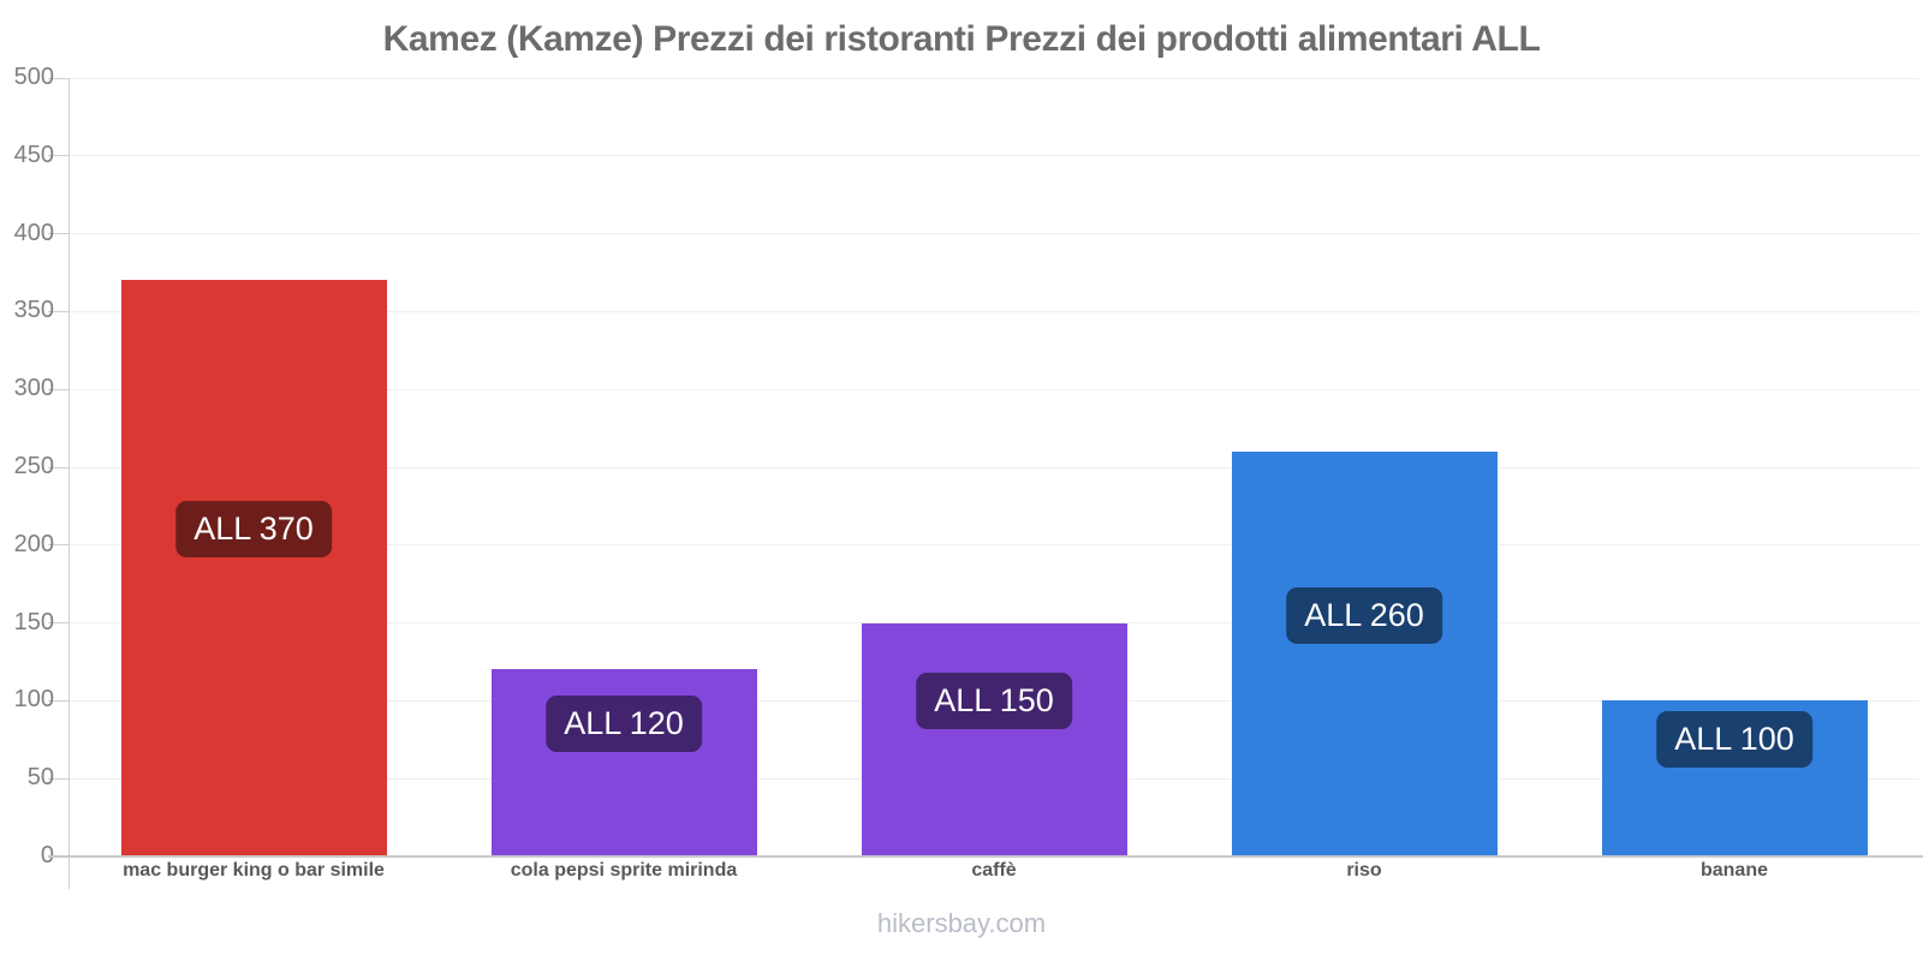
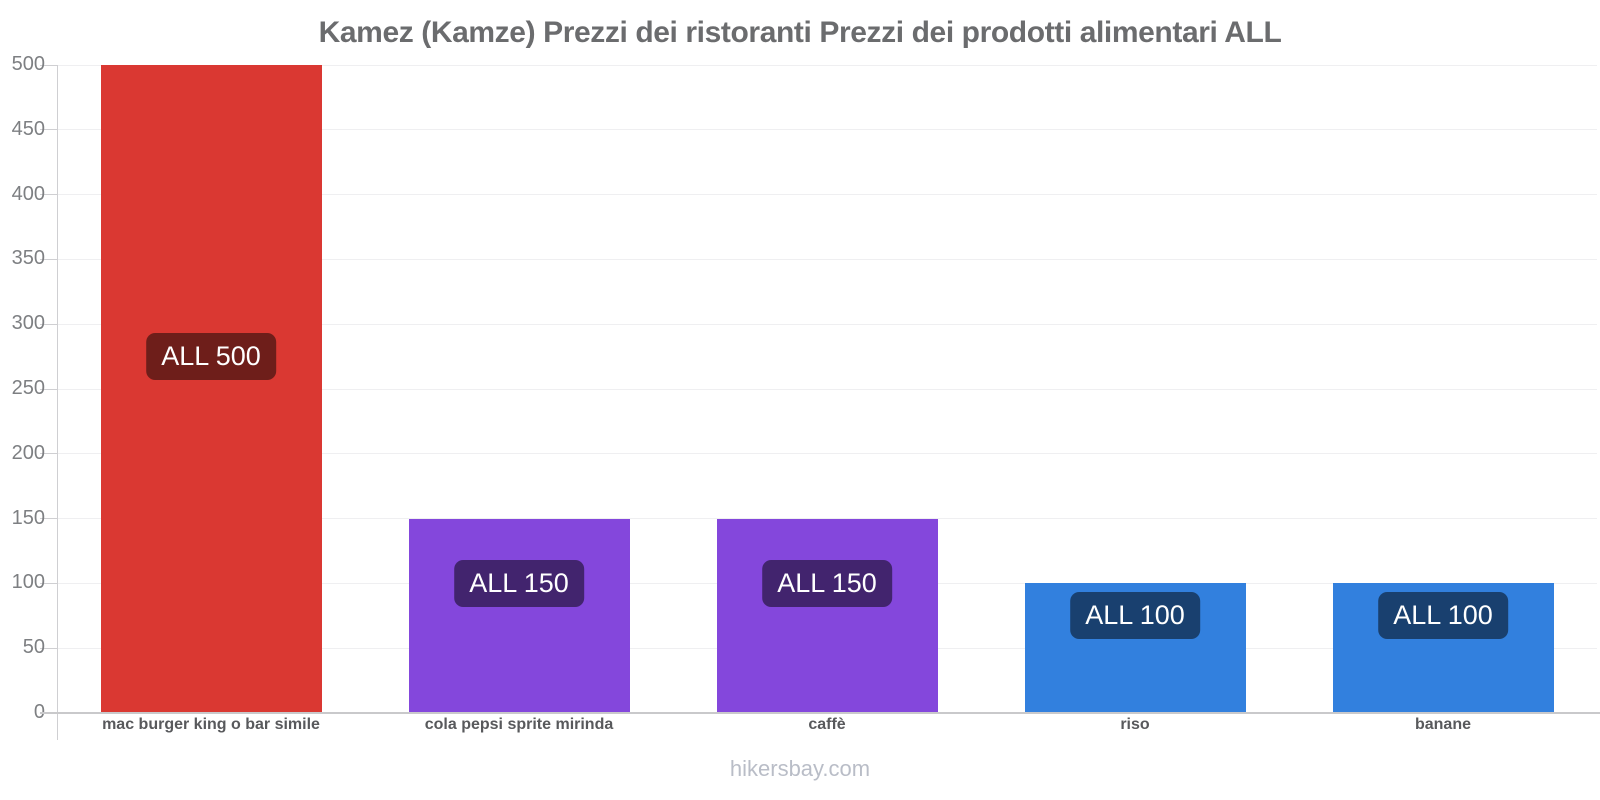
mac burger king o bar simile: 370 -> 500
cola pepsi sprite mirinda: 120 -> 150
riso: 260 -> 100
